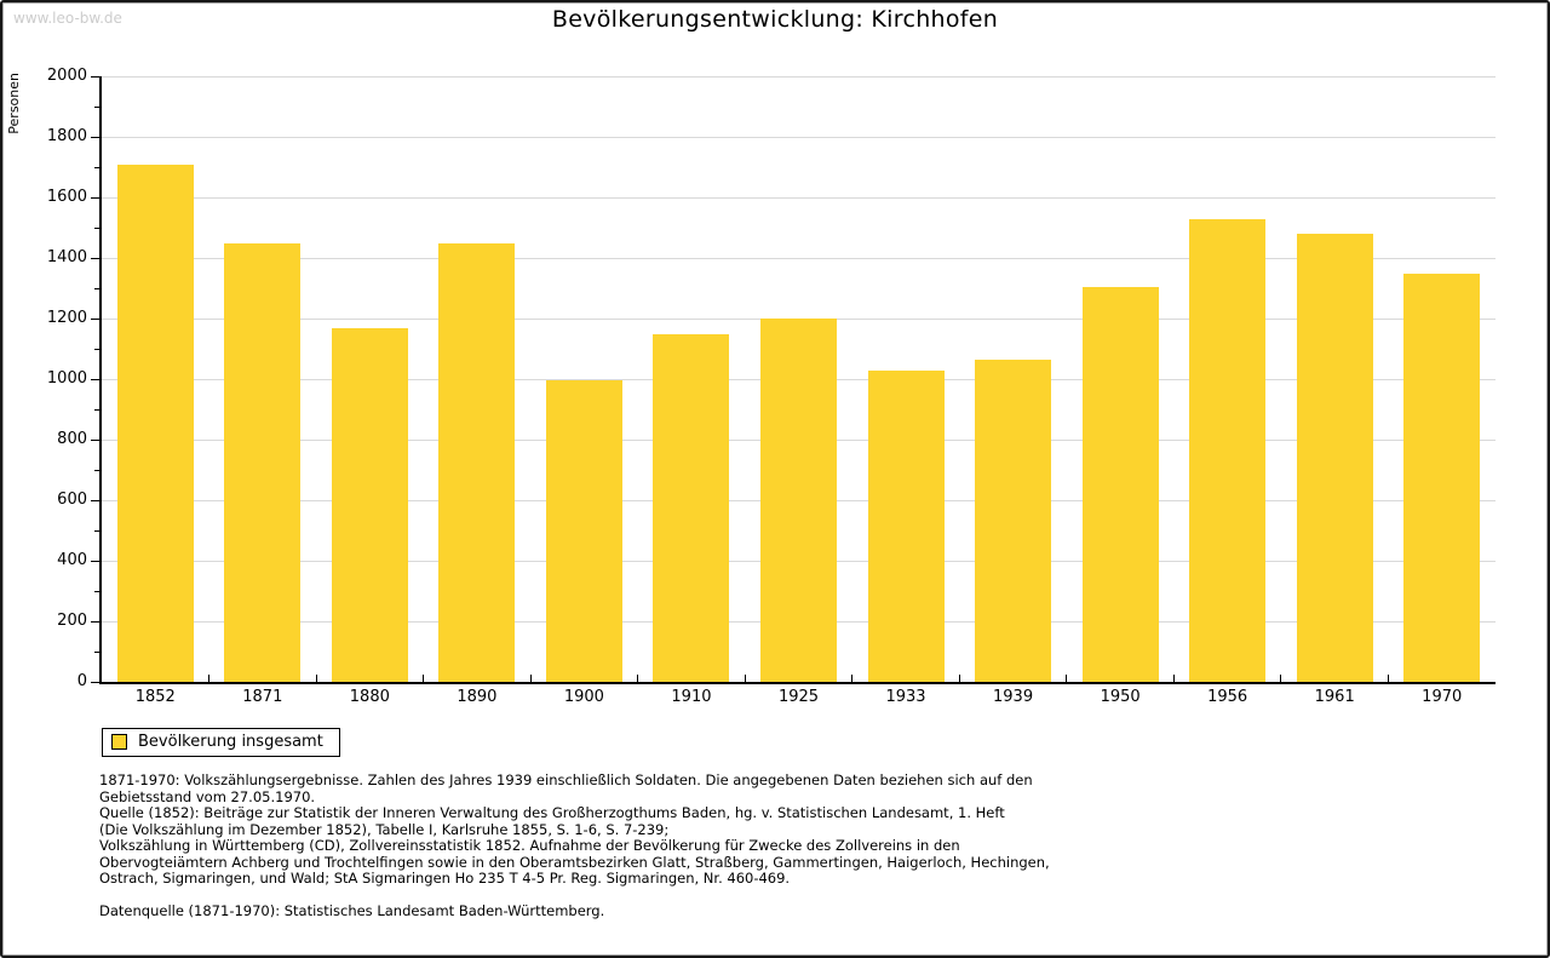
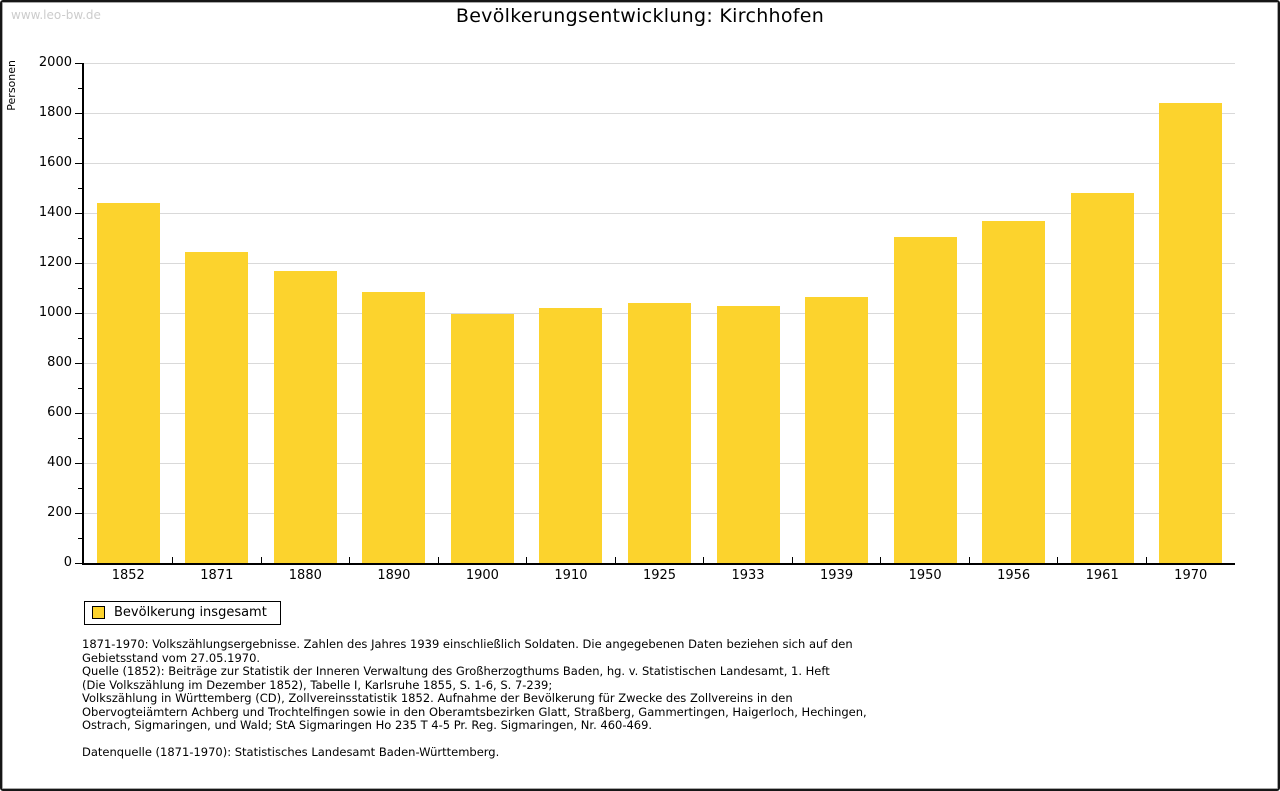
1852: 1710 -> 1440
1871: 1450 -> 1240
1890: 1450 -> 1080
1910: 1150 -> 1020
1925: 1200 -> 1040
1956: 1530 -> 1370
1970: 1350 -> 1840
